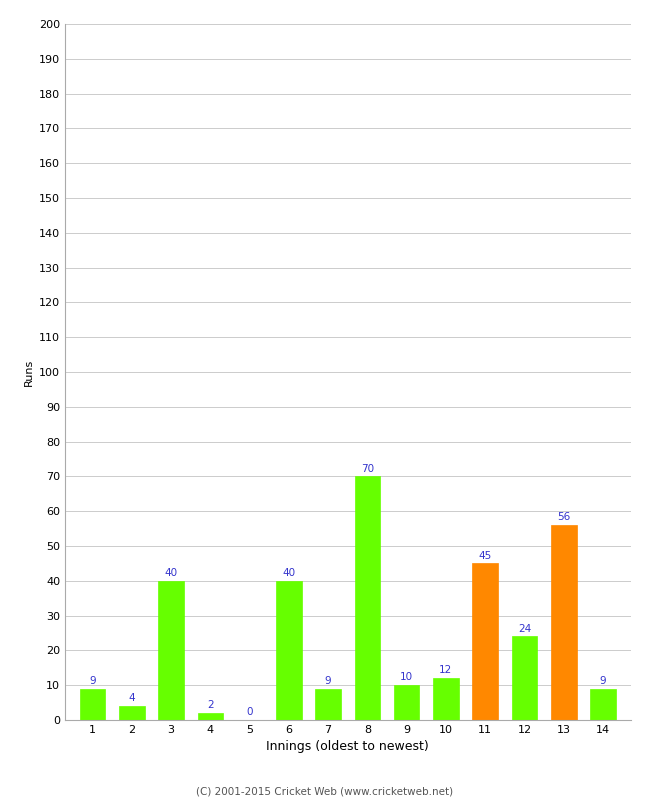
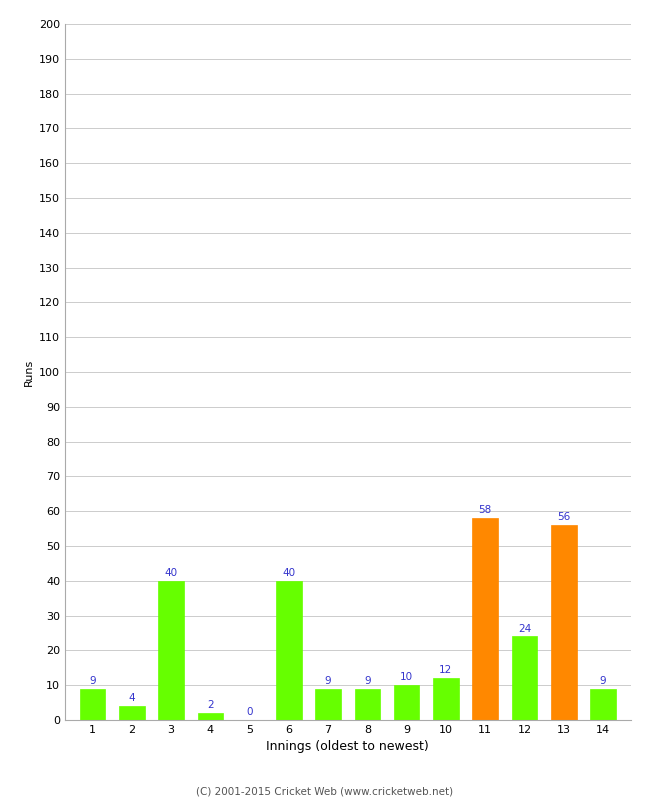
8: 70 -> 9
11: 45 -> 58
